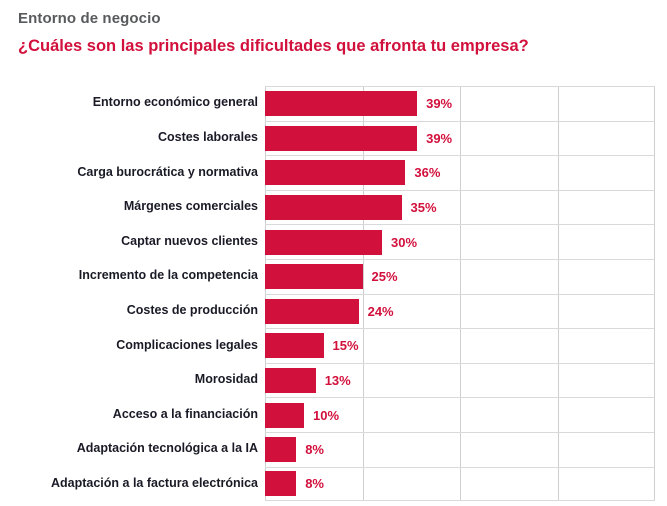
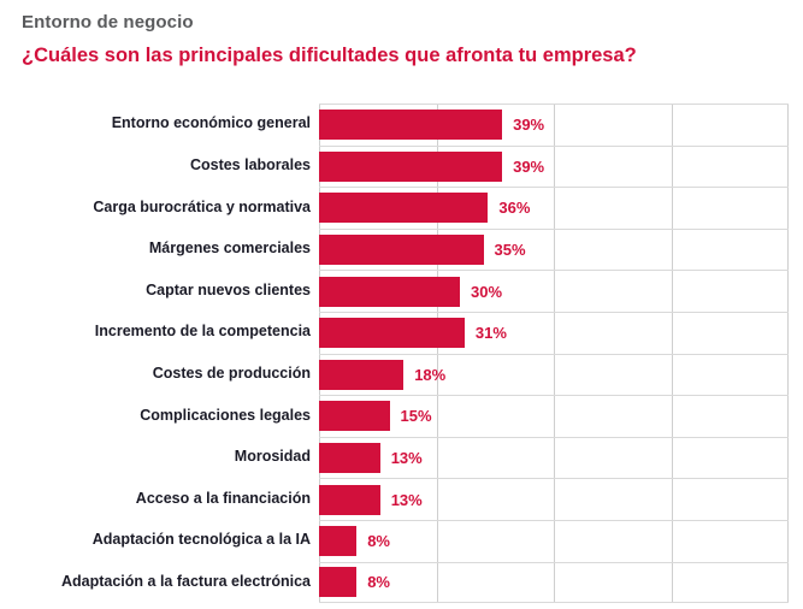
Incremento de la competencia: 25% -> 31%
Costes de producción: 24% -> 18%
Acceso a la financiación: 10% -> 13%
